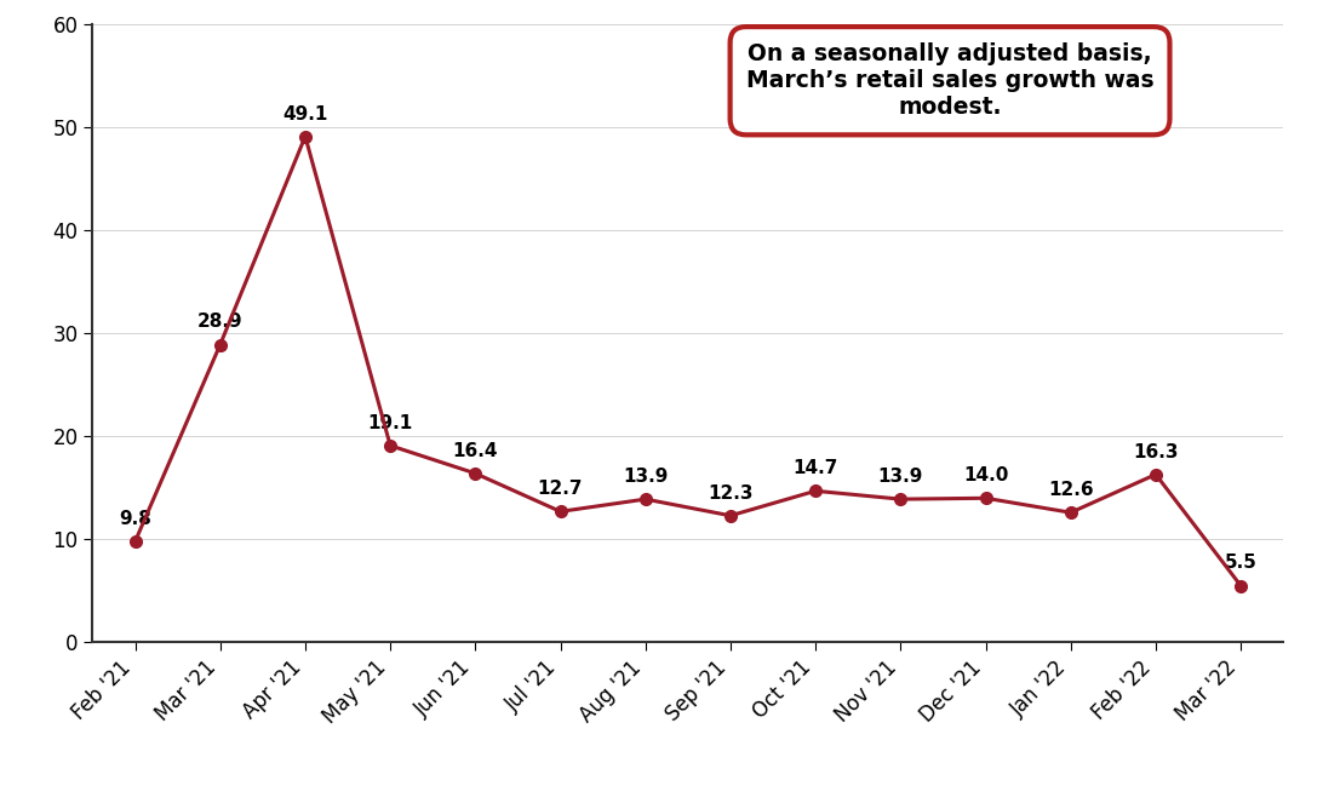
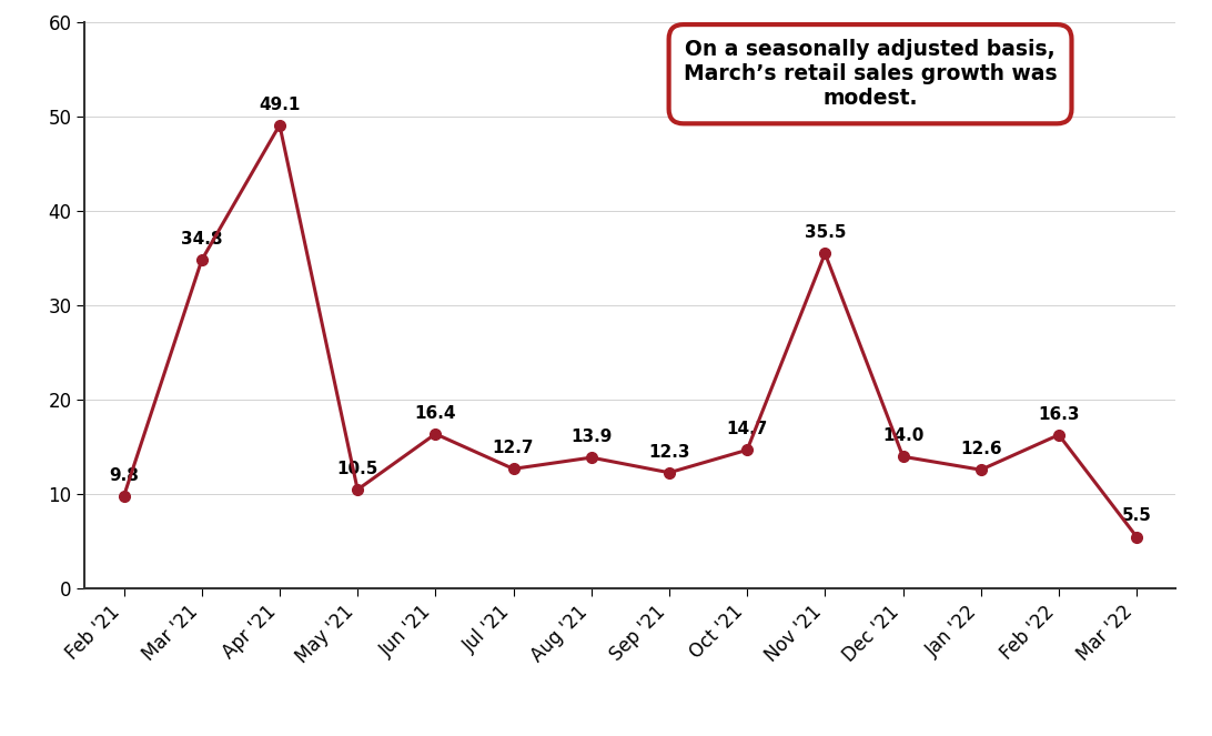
Mar '21: 28.9 -> 34.8
May '21: 19.1 -> 10.5
Nov '21: 13.9 -> 35.5
